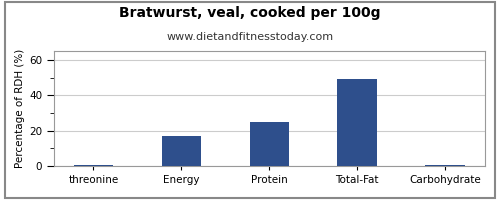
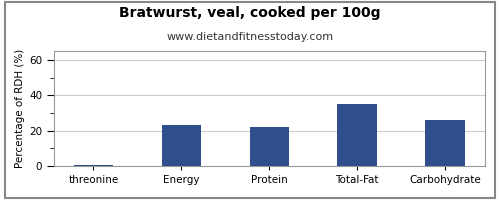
Energy: 17 -> 23
Protein: 25 -> 22
Total-Fat: 49 -> 35
Carbohydrate: 0 -> 26
